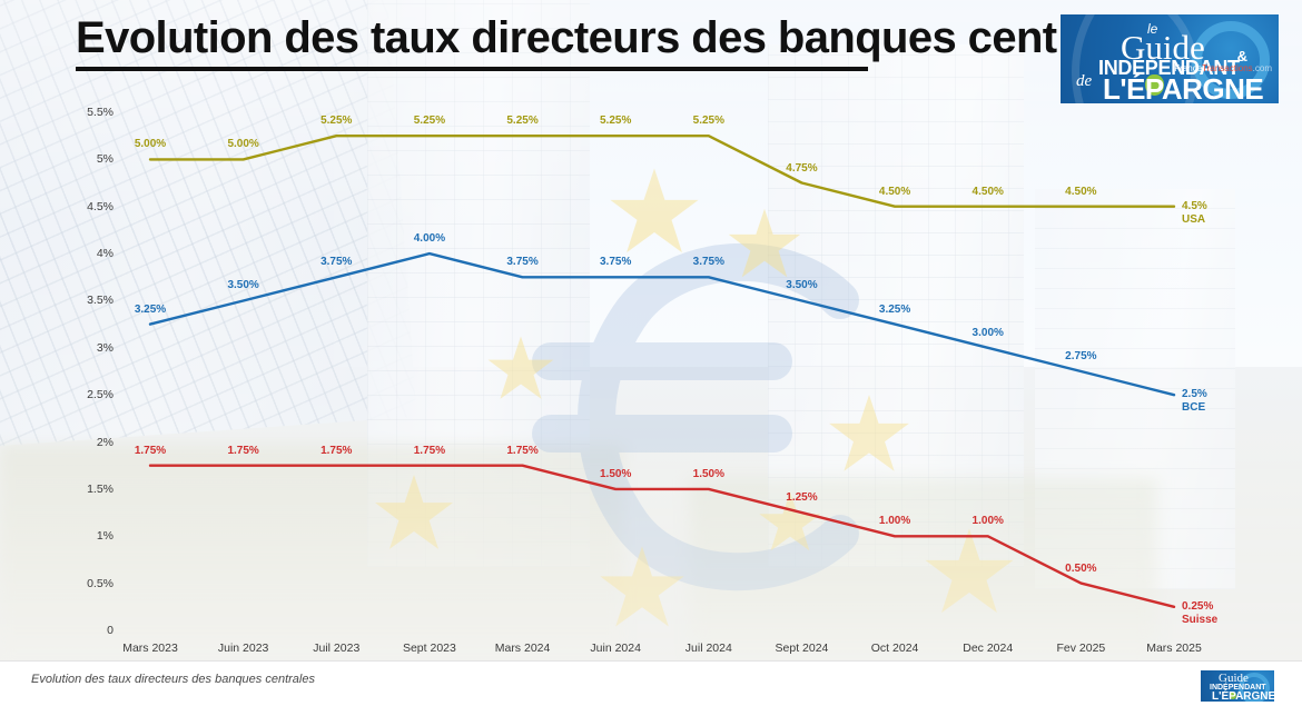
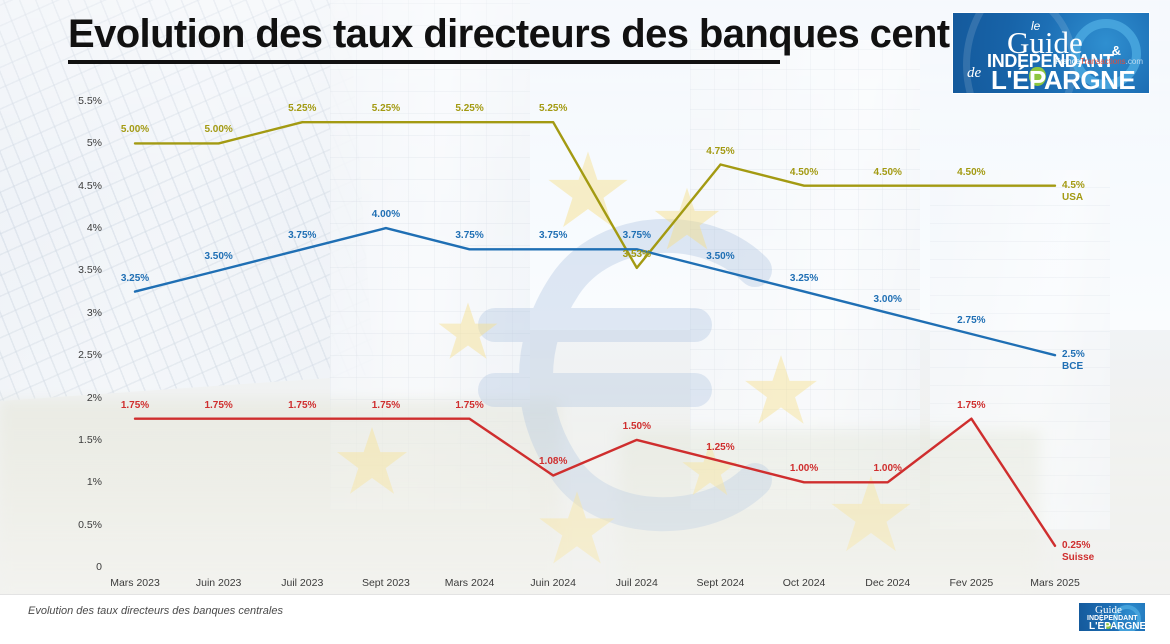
Suisse/Juin 2024: 1.50% -> 1.08%
USA/Juil 2024: 5.25% -> 3.53%
Suisse/Fev 2025: 0.50% -> 1.75%
